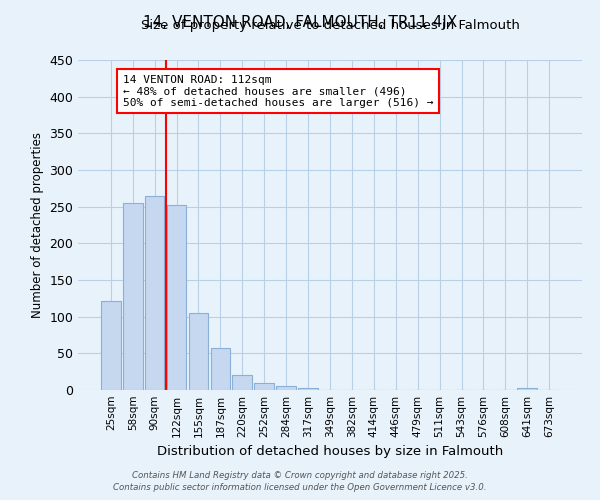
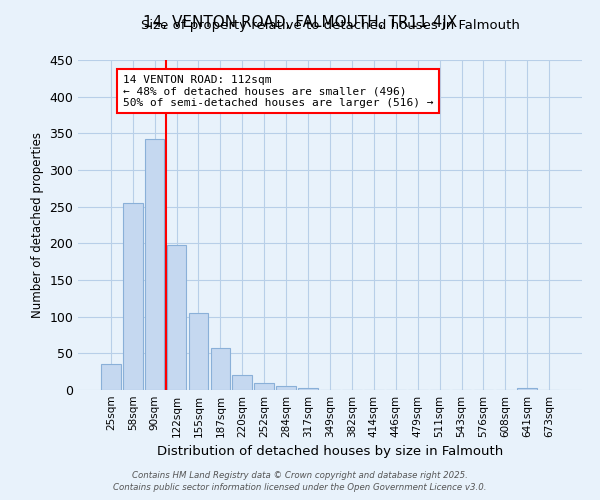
25sqm: 122 -> 35
90sqm: 264 -> 342
122sqm: 252 -> 198
